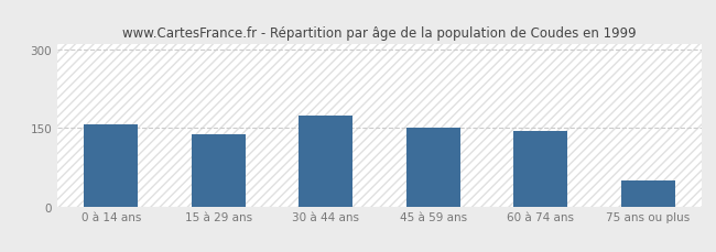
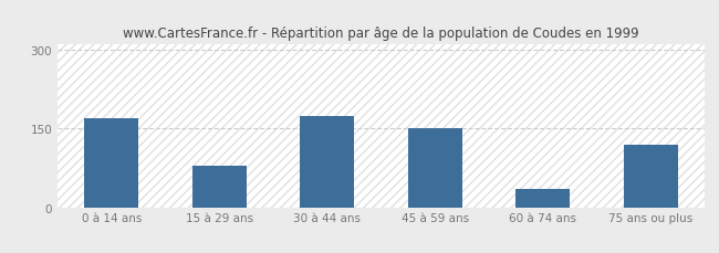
0 à 14 ans: 158 -> 170
15 à 29 ans: 138 -> 80
60 à 74 ans: 144 -> 35
75 ans ou plus: 50 -> 120
